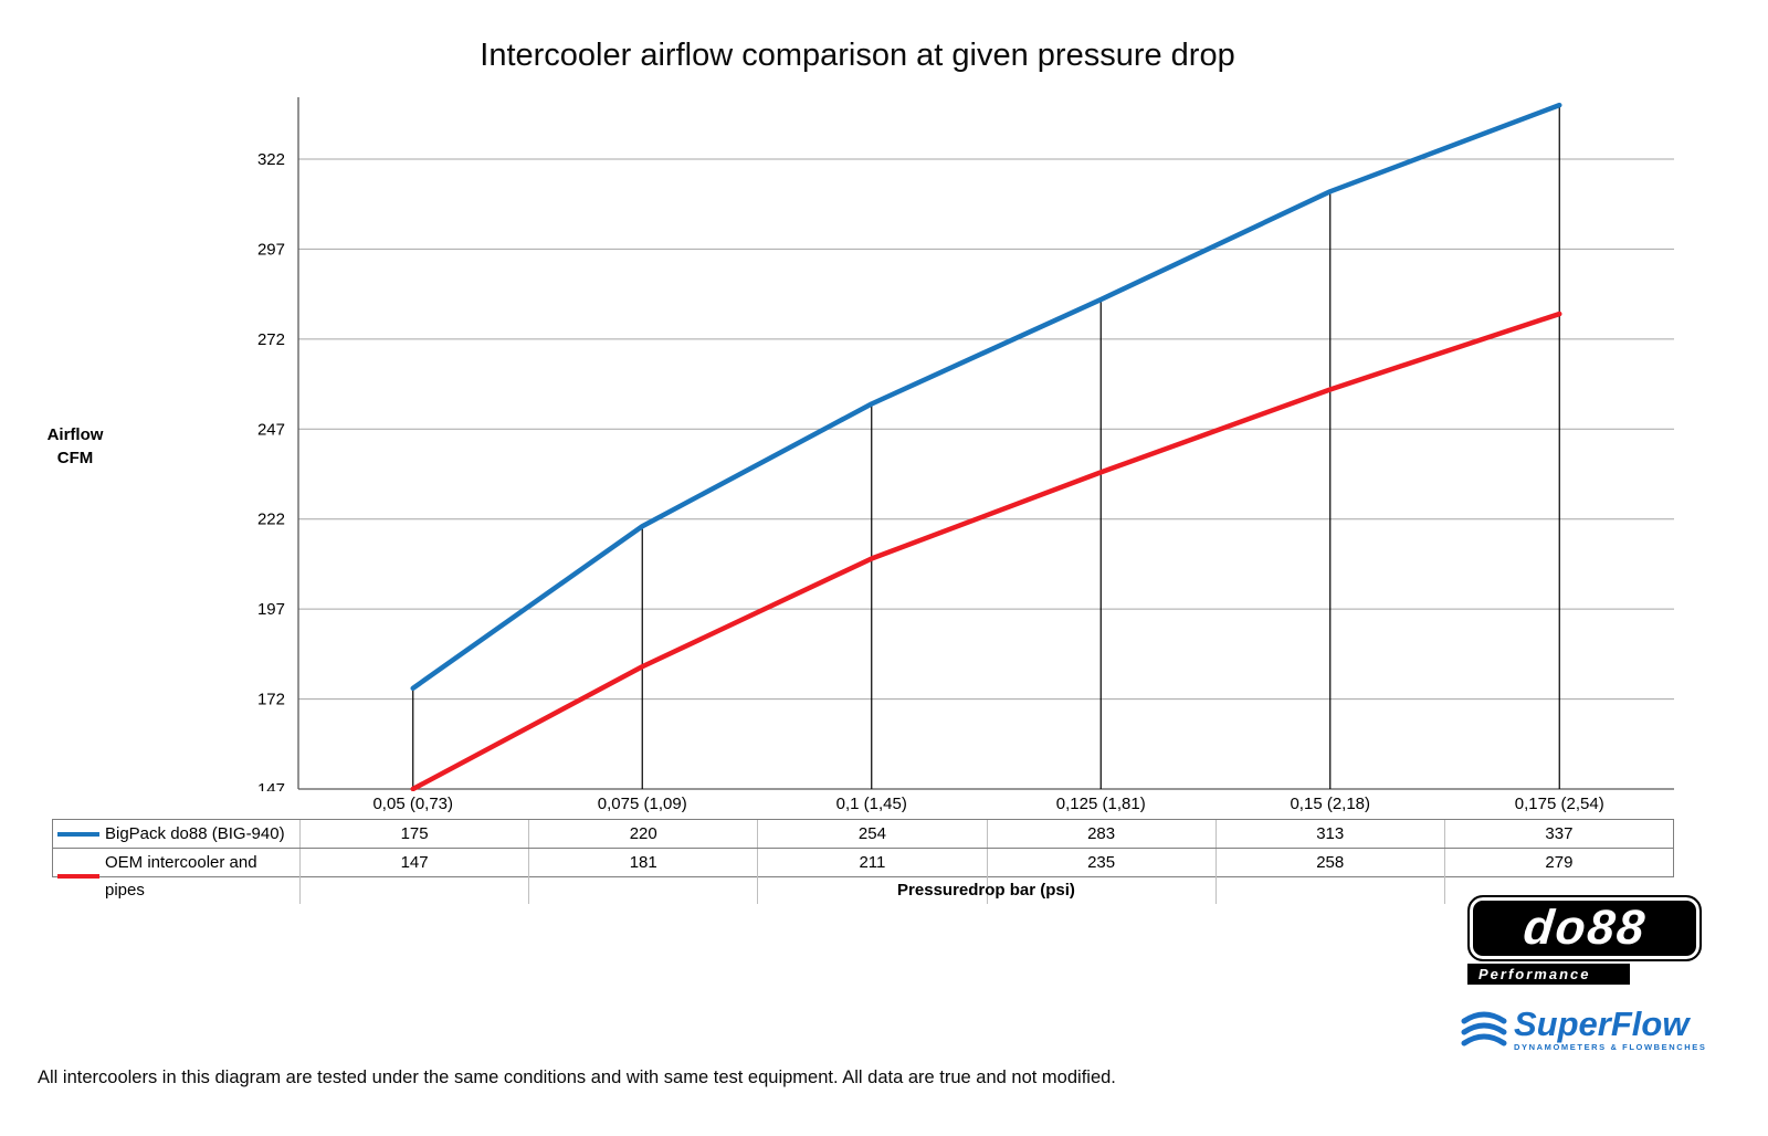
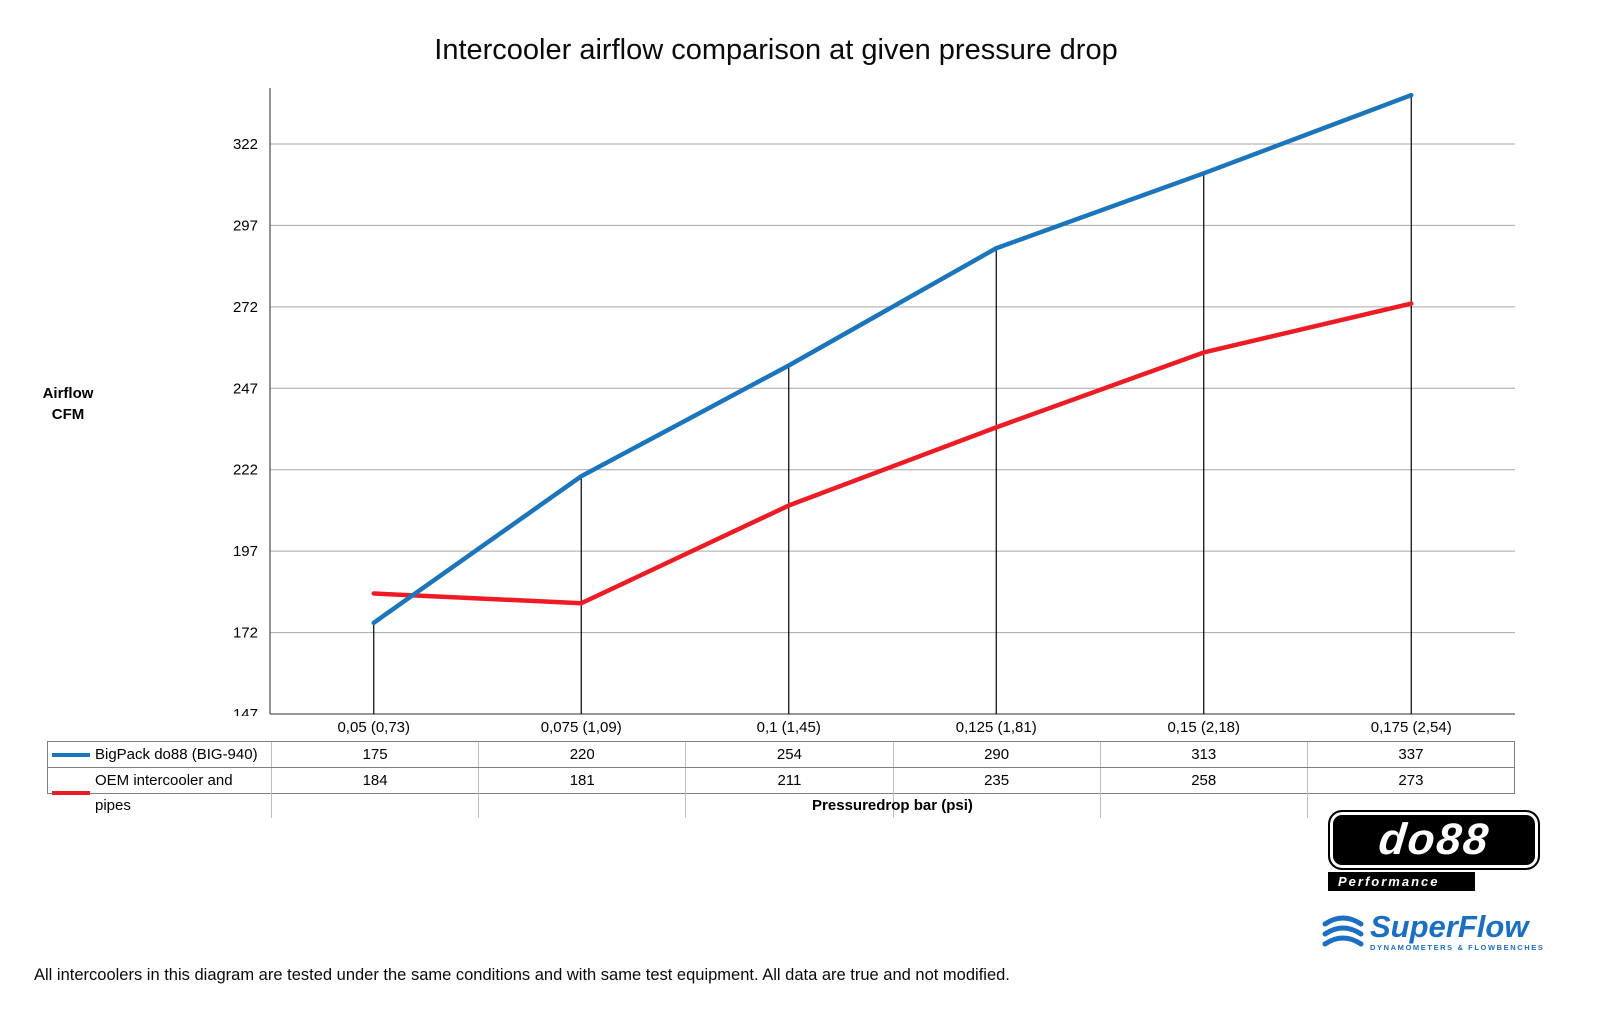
OEM intercooler and pipes/0,05 (0,73): 147 -> 184
BigPack do88 (BIG-940)/0,125 (1,81): 283 -> 290
OEM intercooler and pipes/0,175 (2,54): 279 -> 273
